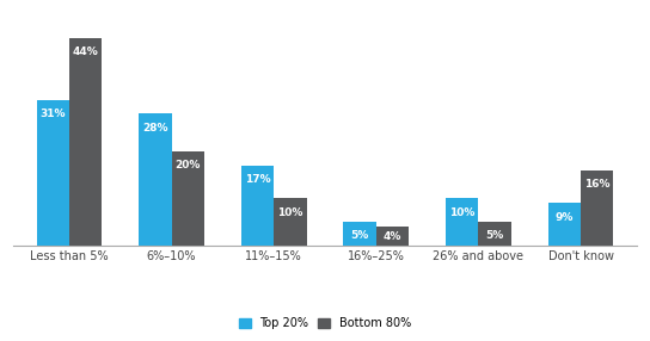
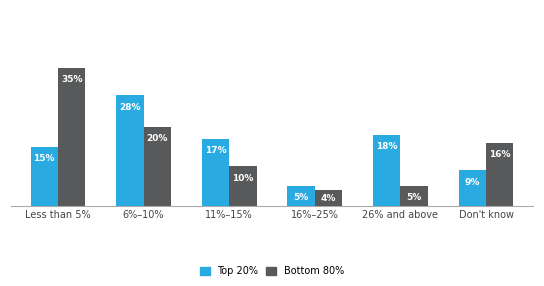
Top 20%/Less than 5%: 31% -> 15%
Bottom 80%/Less than 5%: 44% -> 35%
Top 20%/26% and above: 10% -> 18%
